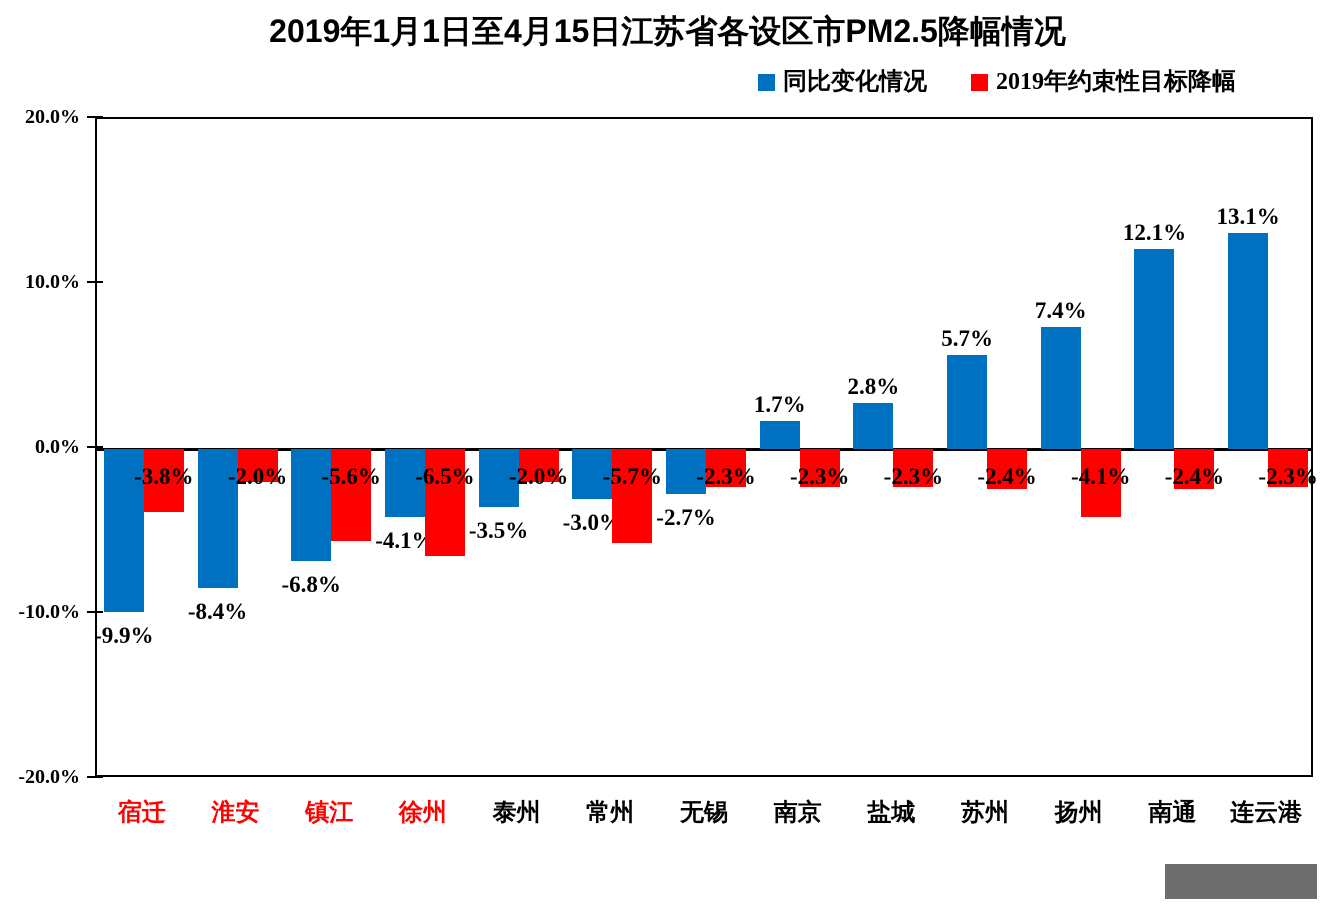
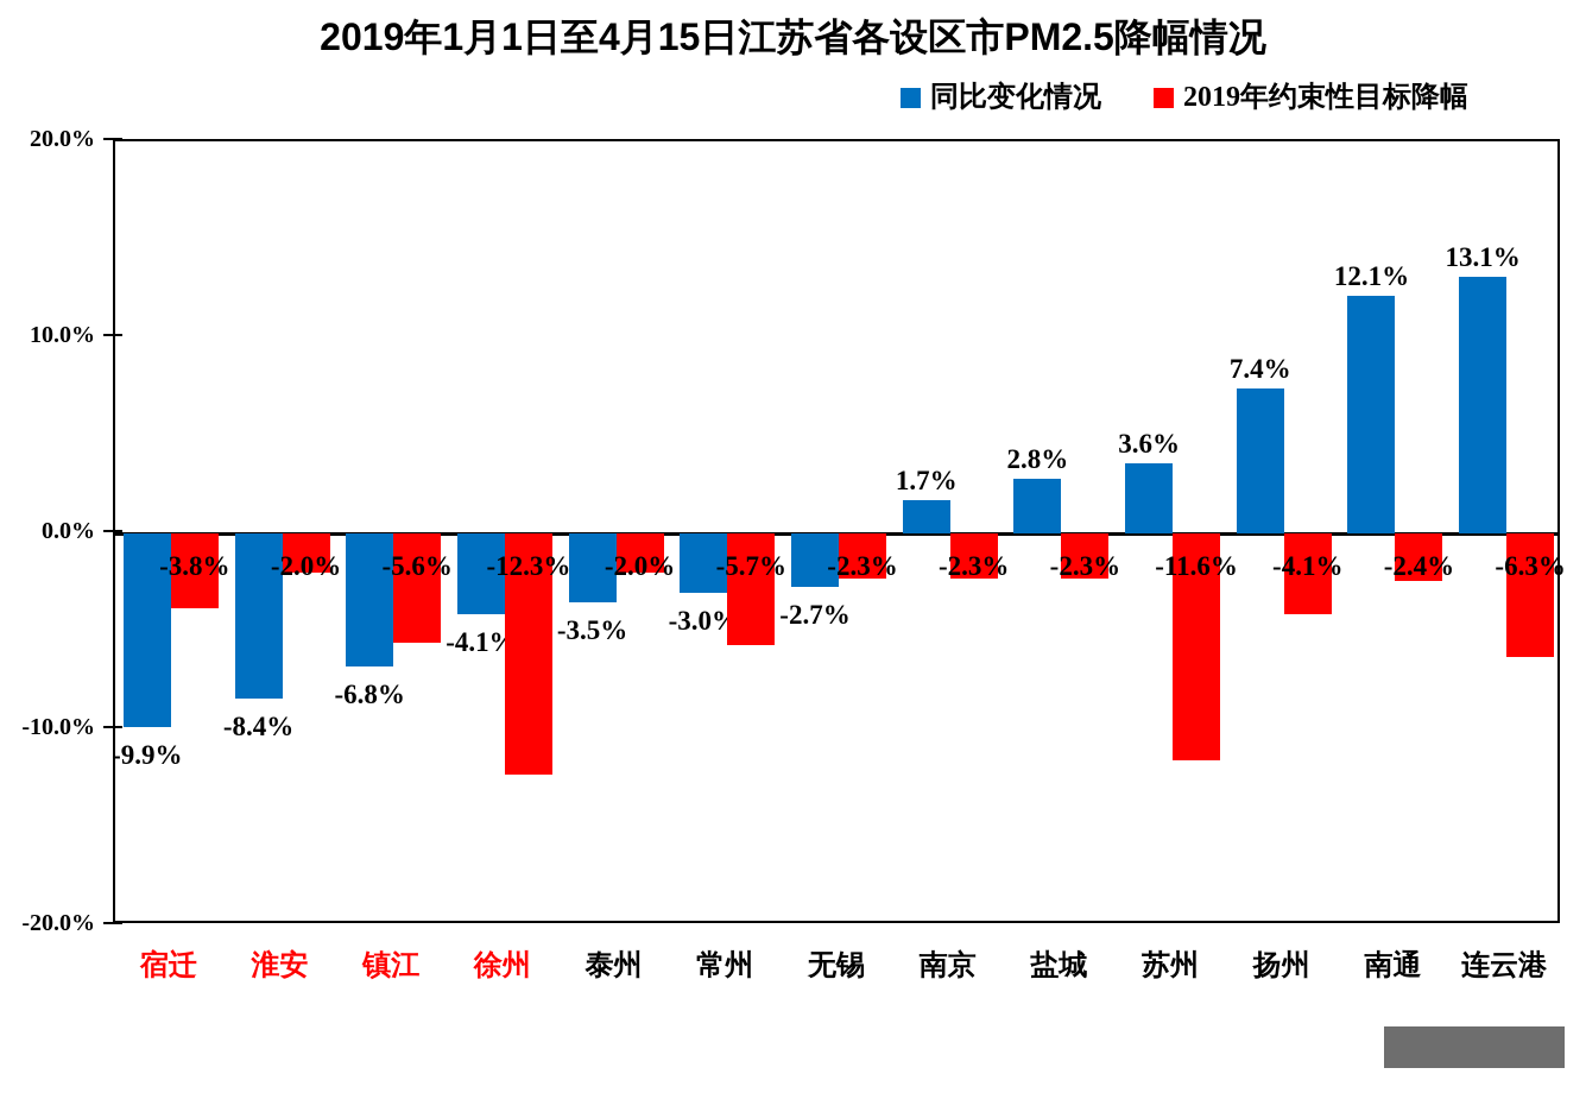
2019年约束性目标降幅/徐州: -6.5% -> -12.3%
同比变化情况/苏州: 5.7% -> 3.6%
2019年约束性目标降幅/苏州: -2.4% -> -11.6%
2019年约束性目标降幅/连云港: -2.3% -> -6.3%
